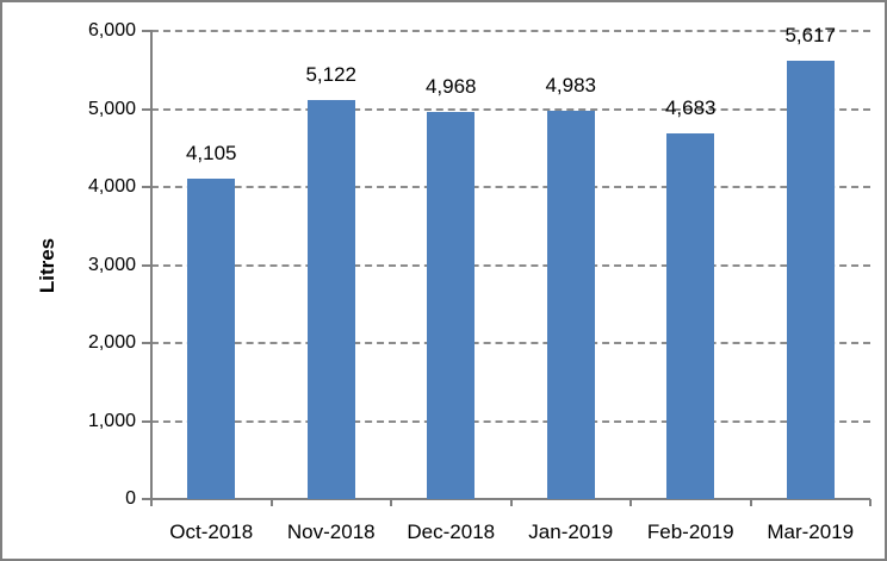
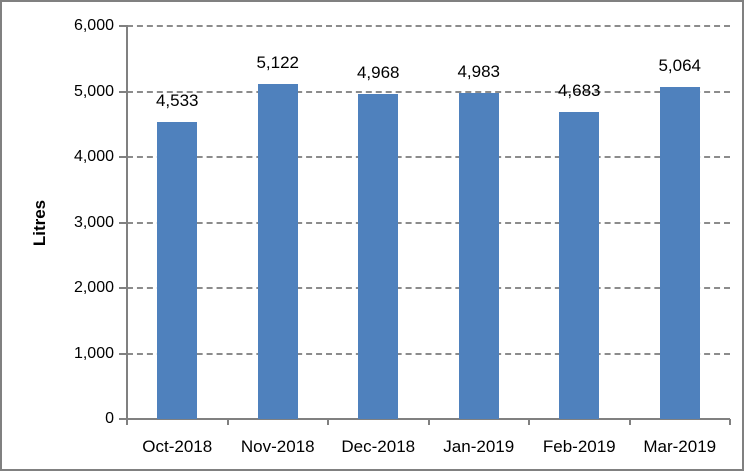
Oct-2018: 4,105 -> 4,533
Mar-2019: 5,617 -> 5,064
